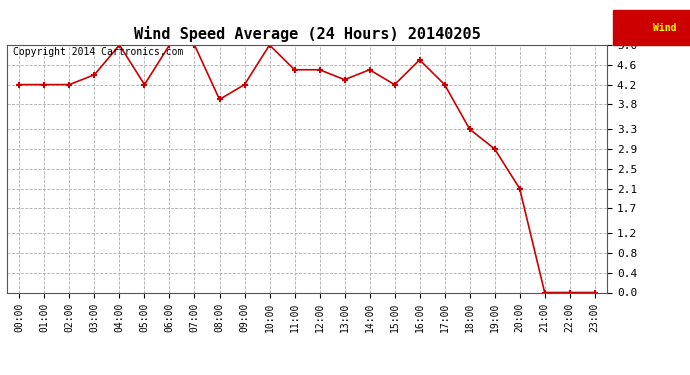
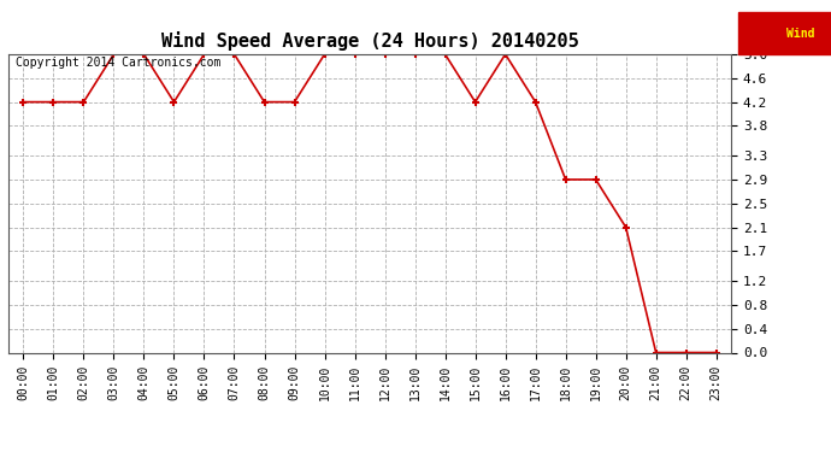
03:00: 4.4 -> 5.0
08:00: 3.9 -> 4.2
11:00: 4.5 -> 5.0
12:00: 4.5 -> 5.0
13:00: 4.3 -> 5.0
14:00: 4.5 -> 5.0
16:00: 4.7 -> 5.0
18:00: 3.3 -> 2.9
